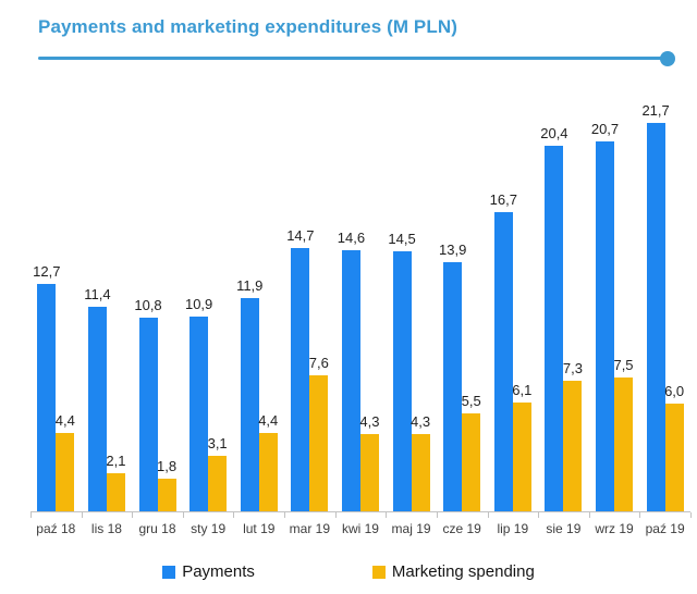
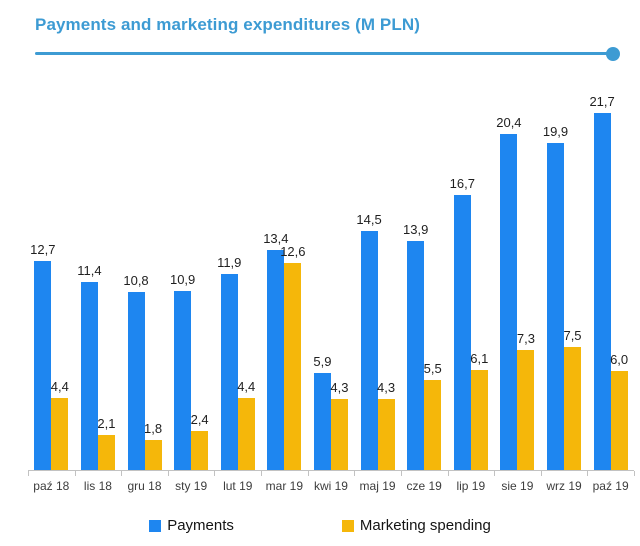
Marketing spending/sty 19: 3,1 -> 2,4
Payments/mar 19: 14,7 -> 13,4
Marketing spending/mar 19: 7,6 -> 12,6
Payments/kwi 19: 14,6 -> 5,9
Payments/wrz 19: 20,7 -> 19,9
